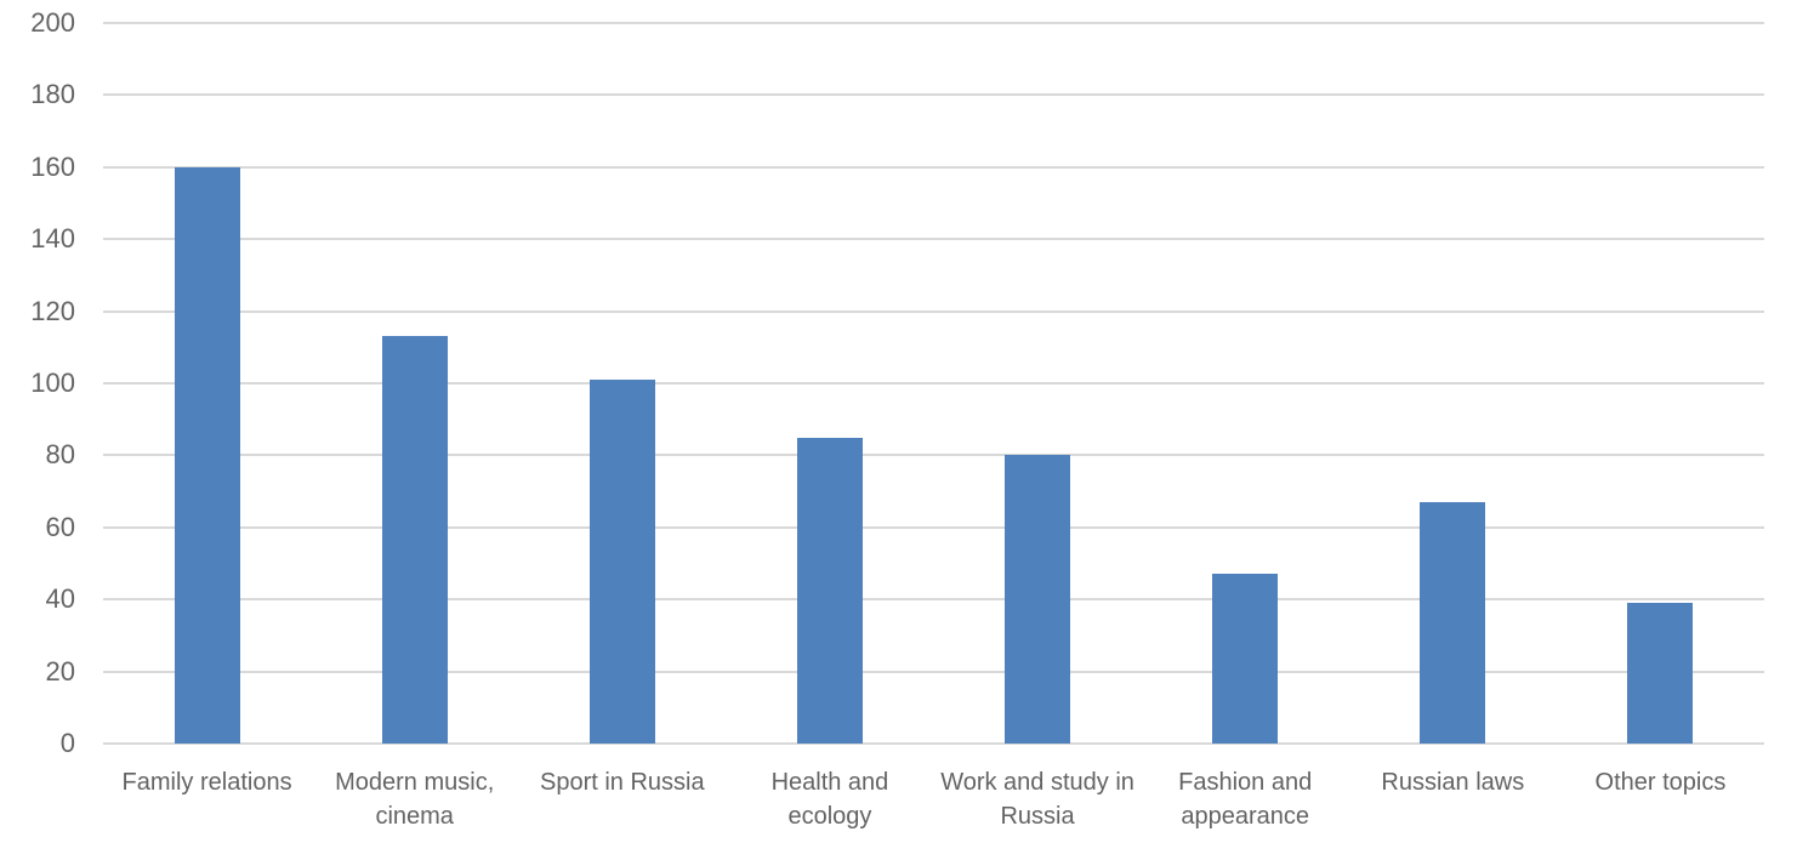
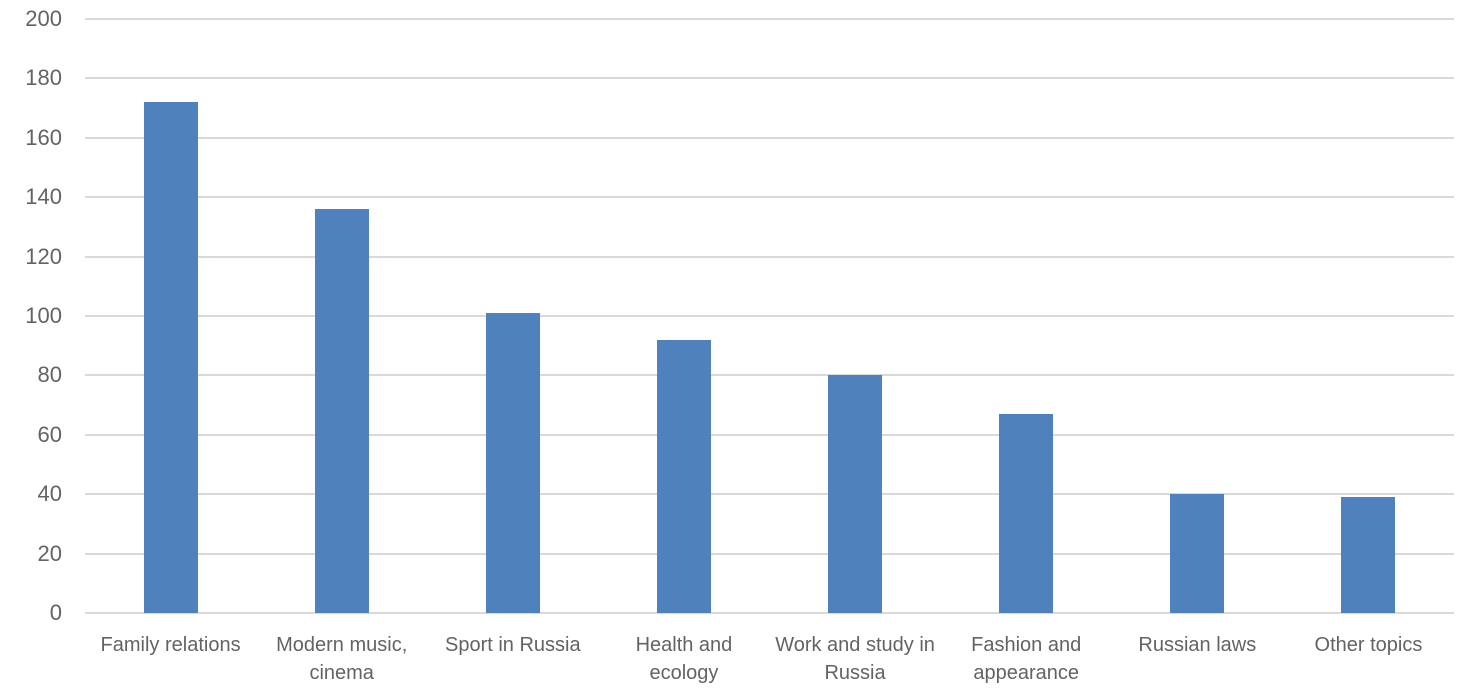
Family relations: 160 -> 172
Modern music, cinema: 113 -> 136
Health and ecology: 85 -> 92
Fashion and appearance: 47 -> 67
Russian laws: 67 -> 40
